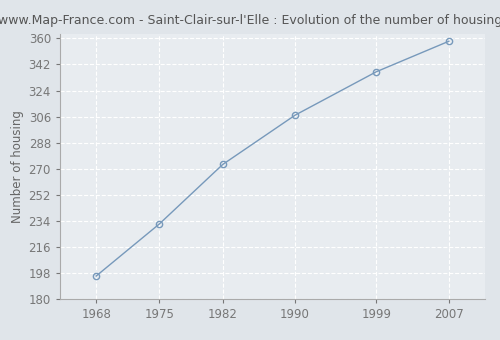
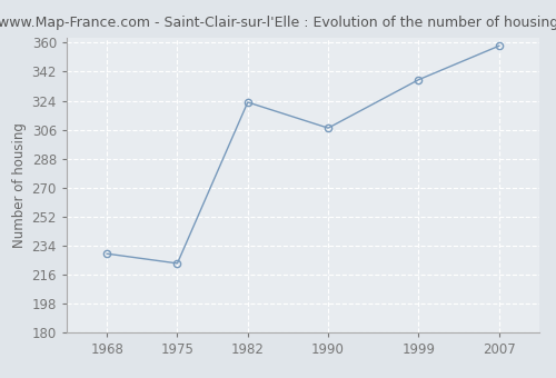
1968: 196 -> 229
1975: 232 -> 223
1982: 273 -> 323
